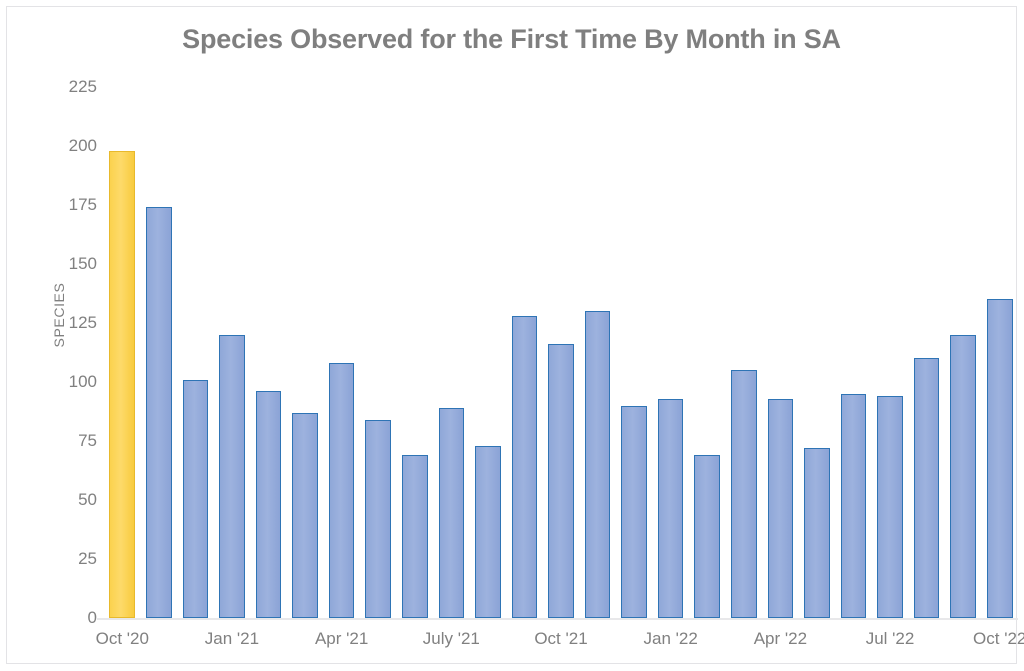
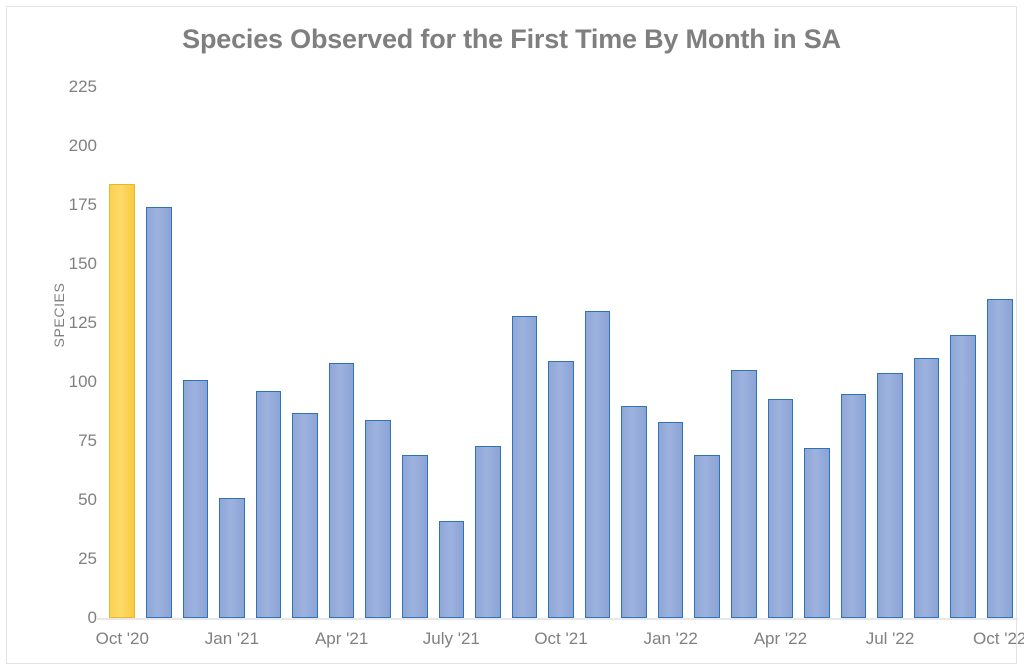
Oct '20: 198 -> 184
Jan '21: 120 -> 51
July '21: 89 -> 41
Oct '21: 116 -> 109
Jan '22: 93 -> 83
Jul '22: 94 -> 104
